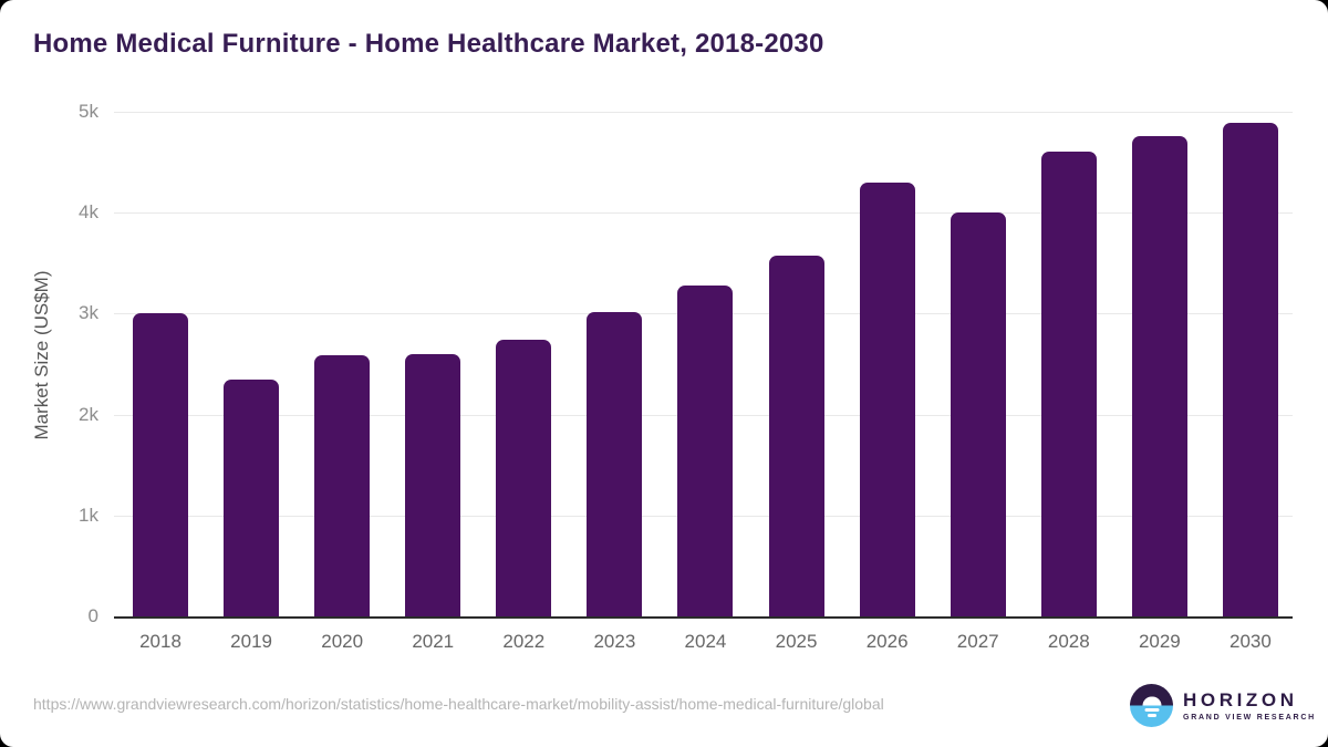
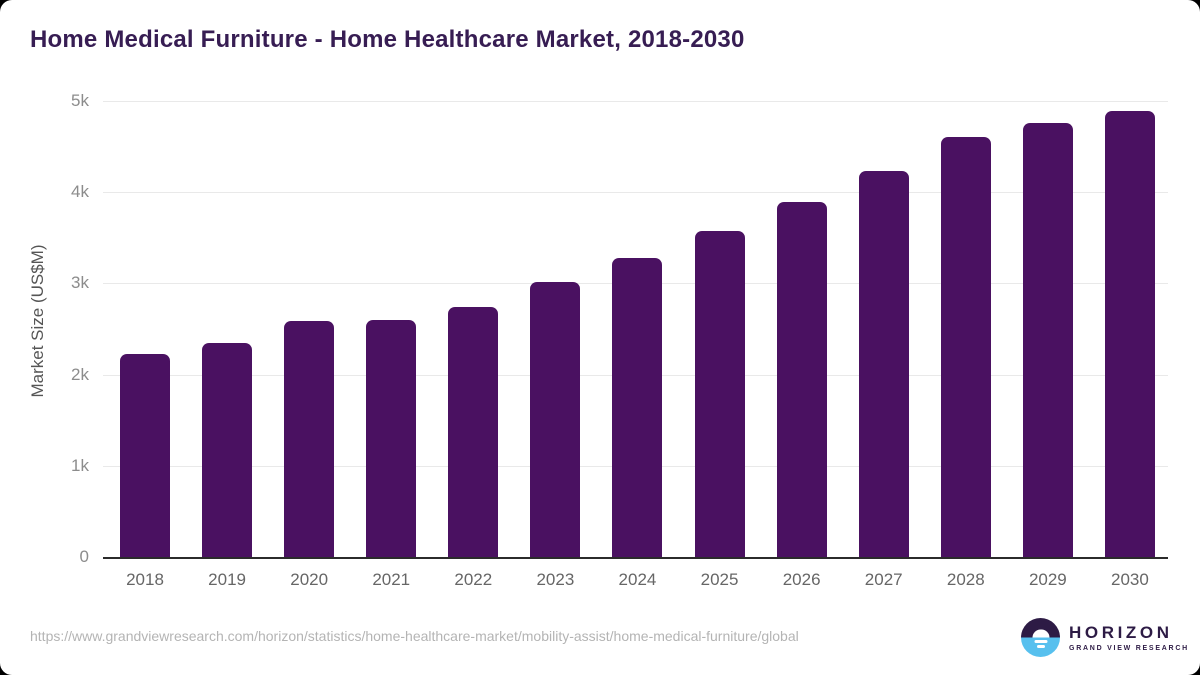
2018: 3.0k -> 2.2k
2026: 4.3k -> 3.9k
2027: 4.0k -> 4.2k
